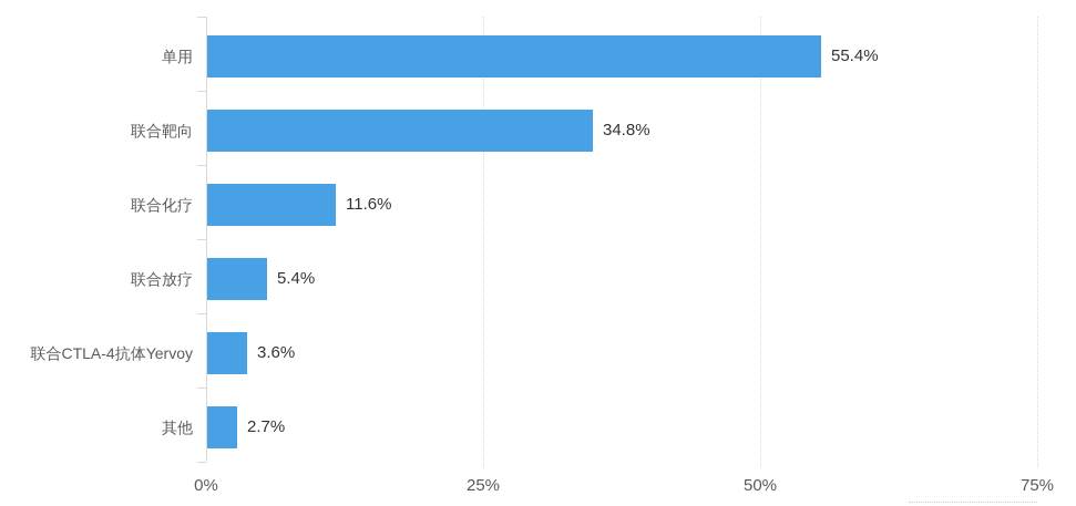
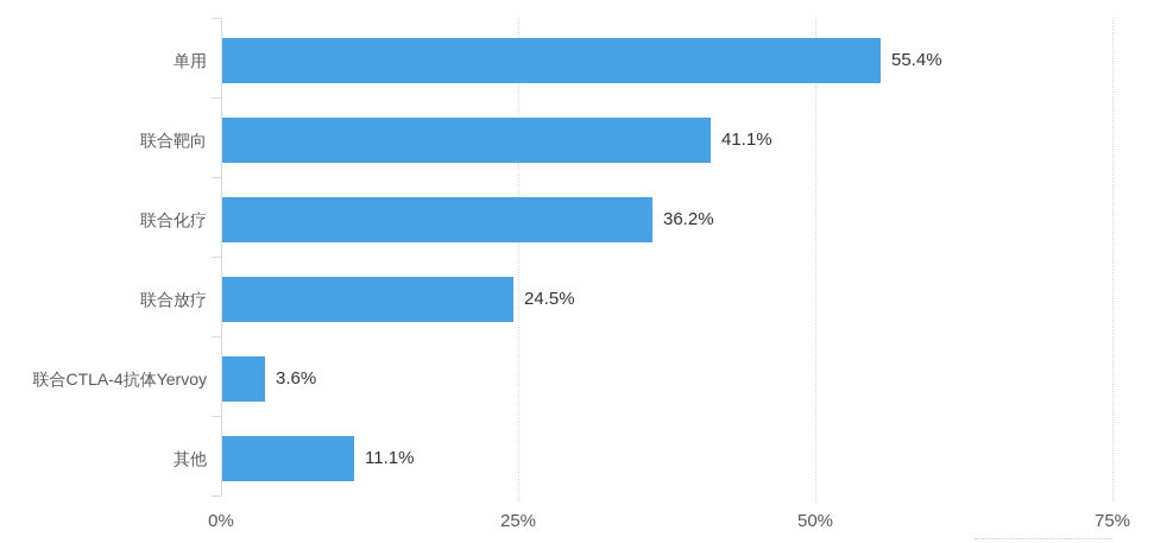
联合靶向: 34.8% -> 41.1%
联合化疗: 11.6% -> 36.2%
联合放疗: 5.4% -> 24.5%
其他: 2.7% -> 11.1%
